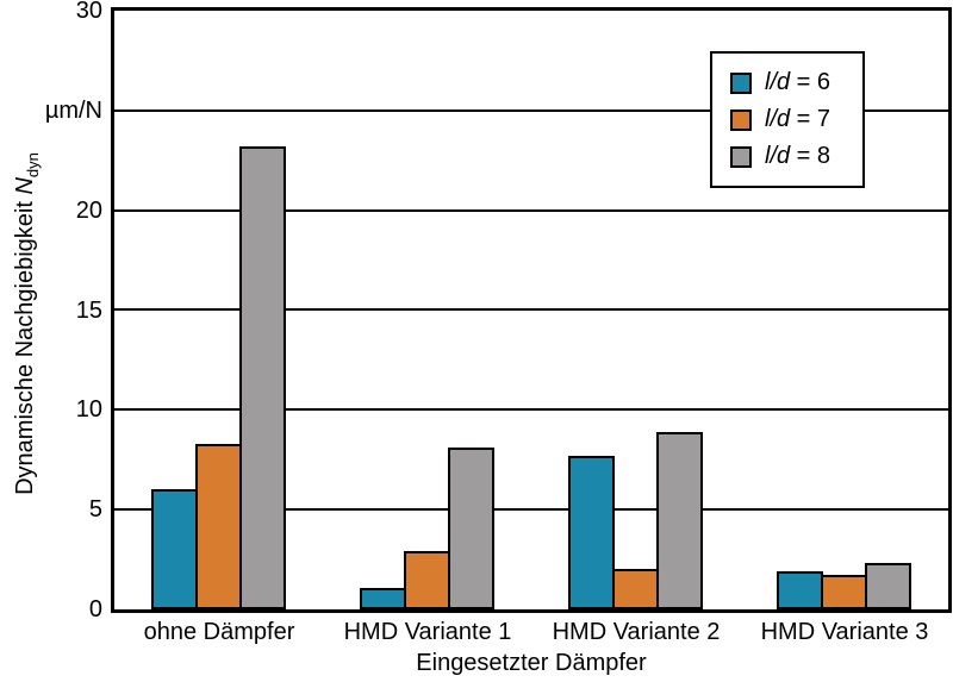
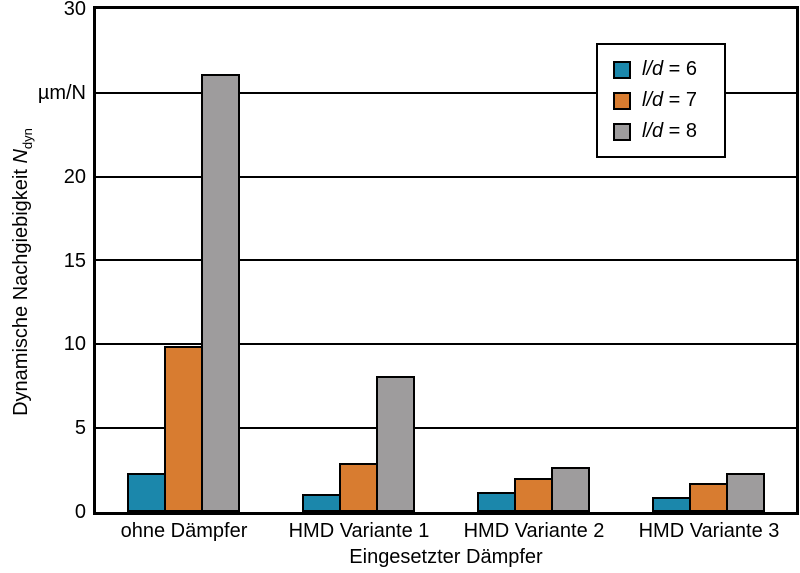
l/d = 6/ohne Dämpfer: 6.0 -> 2.3
l/d = 7/ohne Dämpfer: 8.3 -> 9.9
l/d = 8/ohne Dämpfer: 23.2 -> 26.1
l/d = 6/HMD Variante 2: 7.7 -> 1.2
l/d = 8/HMD Variante 2: 8.9 -> 2.7
l/d = 6/HMD Variante 3: 1.9 -> 0.9
